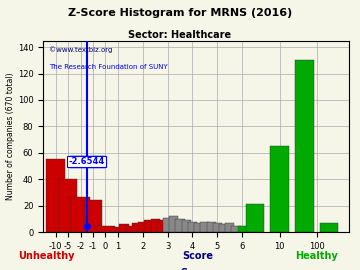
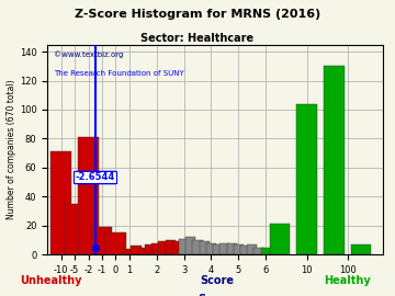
-10: 55 -> 71
-5: 40 -> 35
-2: 27 -> 81
-1: 24 -> 19
0: 5 -> 15
10: 65 -> 104
